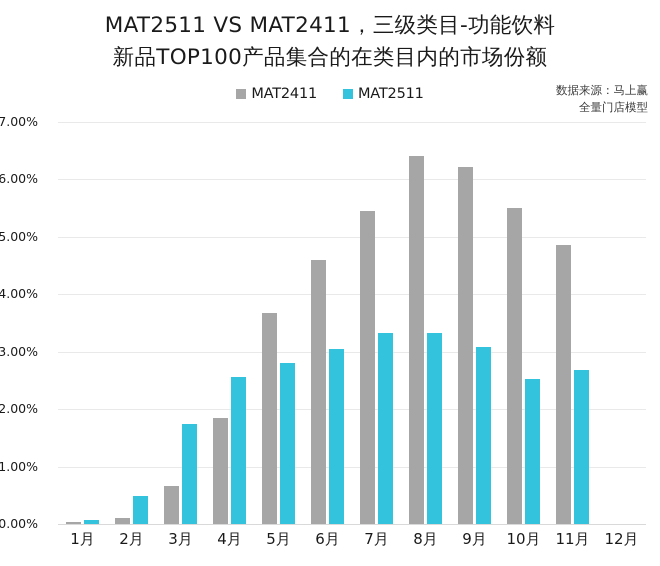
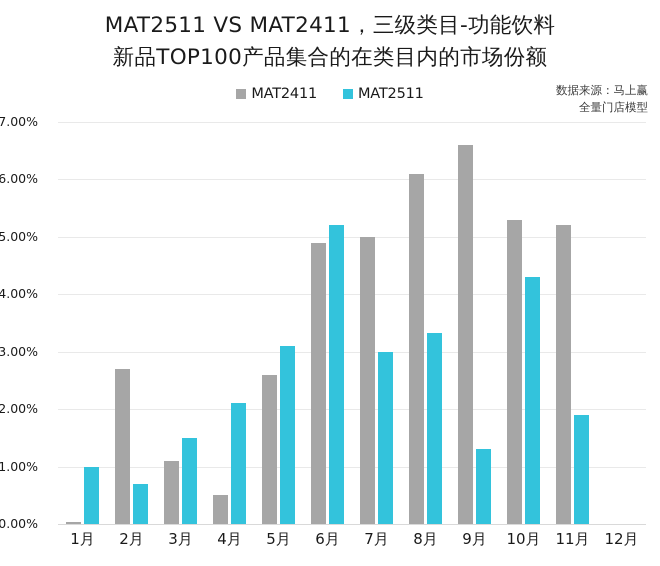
MAT2511/1月: 0.1% -> 1.0%
MAT2411/2月: 0.1% -> 2.7%
MAT2511/2月: 0.5% -> 0.7%
MAT2411/3月: 0.7% -> 1.1%
MAT2511/3月: 1.7% -> 1.5%
MAT2411/4月: 1.8% -> 0.5%
MAT2511/4月: 2.6% -> 2.1%
MAT2411/5月: 3.7% -> 2.6%
MAT2511/5月: 2.8% -> 3.1%
MAT2411/6月: 4.6% -> 4.9%
MAT2511/6月: 3.0% -> 5.2%
MAT2411/7月: 5.5% -> 5.0%
MAT2511/7月: 3.3% -> 3.0%
MAT2411/8月: 6.4% -> 6.1%
MAT2411/9月: 6.2% -> 6.6%
MAT2511/9月: 3.1% -> 1.3%
MAT2411/10月: 5.5% -> 5.3%
MAT2511/10月: 2.5% -> 4.3%
MAT2411/11月: 4.9% -> 5.2%
MAT2511/11月: 2.7% -> 1.9%
